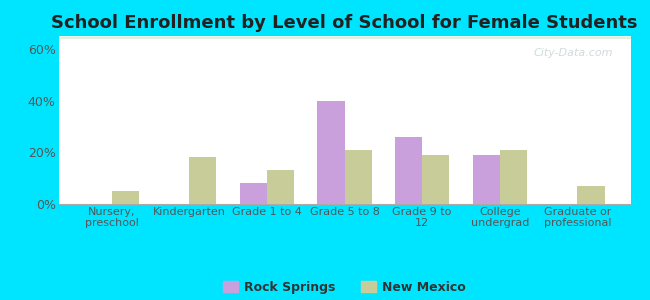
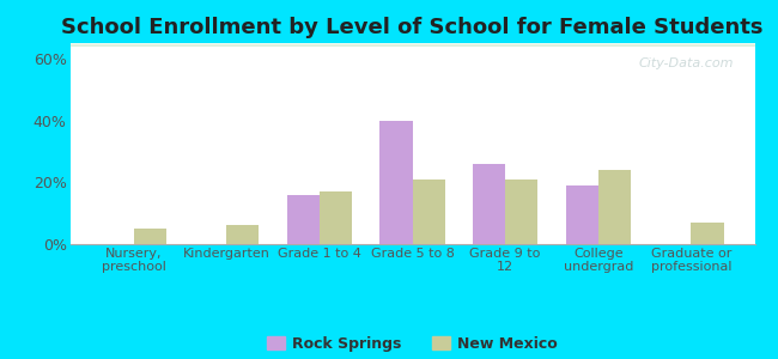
New Mexico/Kindergarten: 18% -> 6%
Rock Springs/Grade 1 to 4: 8% -> 16%
New Mexico/Grade 1 to 4: 13% -> 17%
New Mexico/Grade 9 to 12: 19% -> 21%
New Mexico/College undergrad: 21% -> 24%
